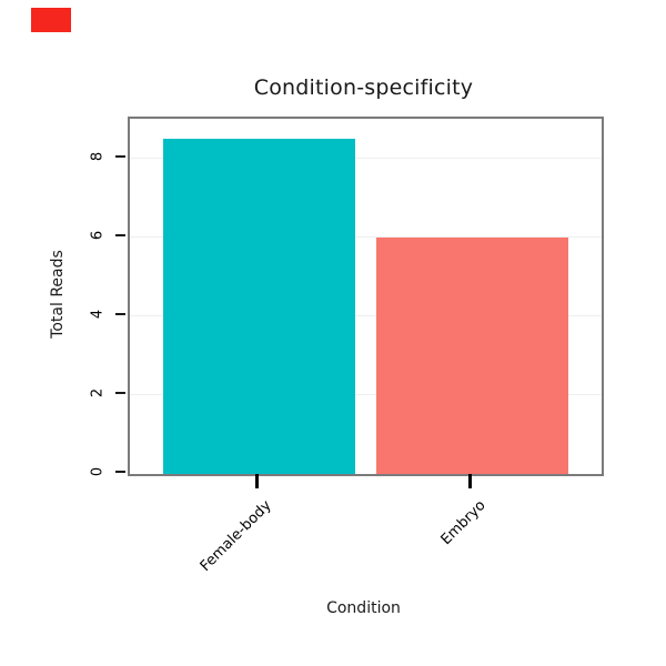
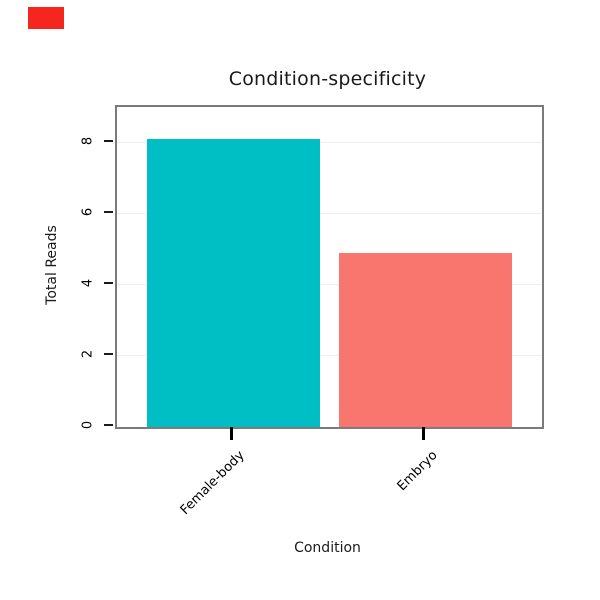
Female-body: 8.5 -> 8.1
Embryo: 6.0 -> 4.9
